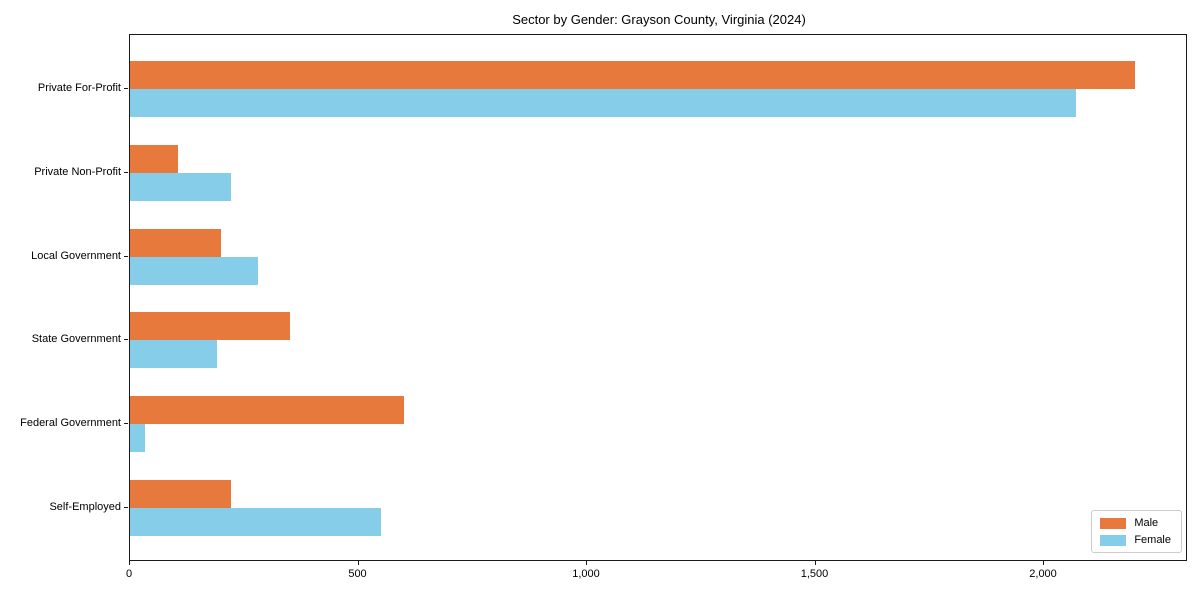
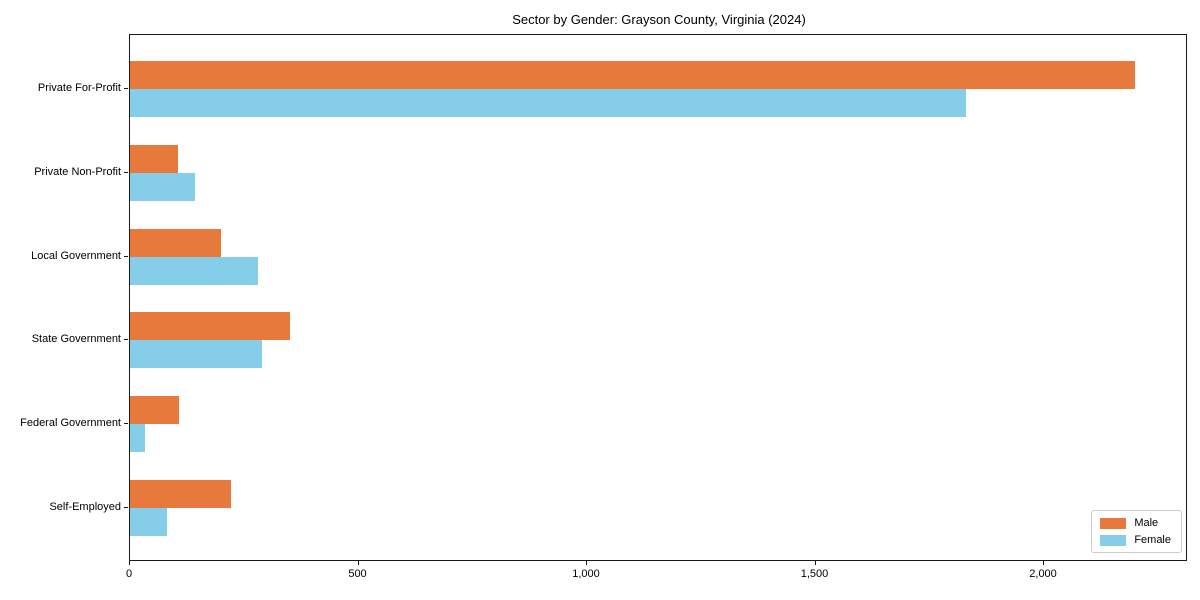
Female/Private For-Profit: 2070 -> 1830
Female/Private Non-Profit: 220 -> 140
Female/State Government: 190 -> 290
Male/Federal Government: 600 -> 110
Female/Self-Employed: 550 -> 80
